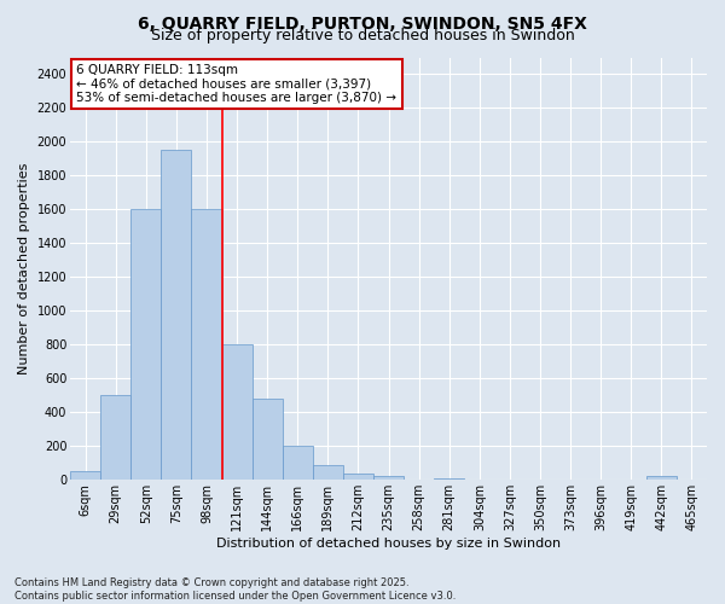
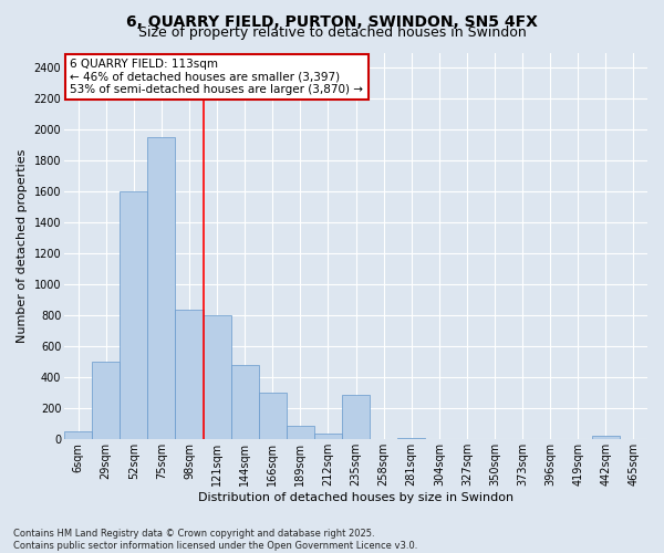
98sqm: 1600 -> 840
166sqm: 200 -> 300
235sqm: 20 -> 290
